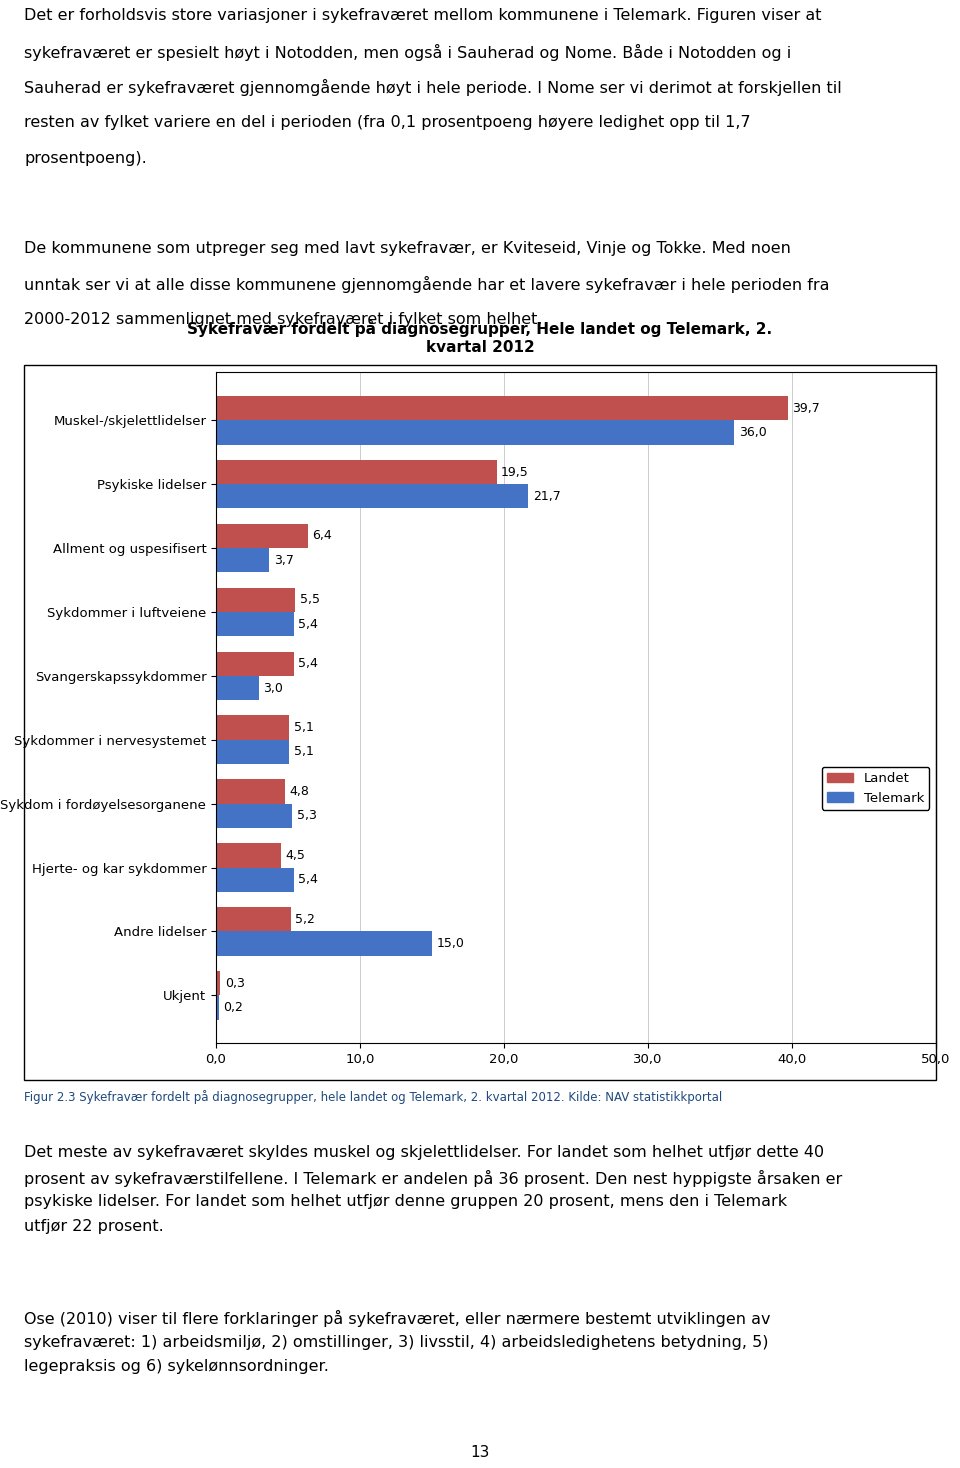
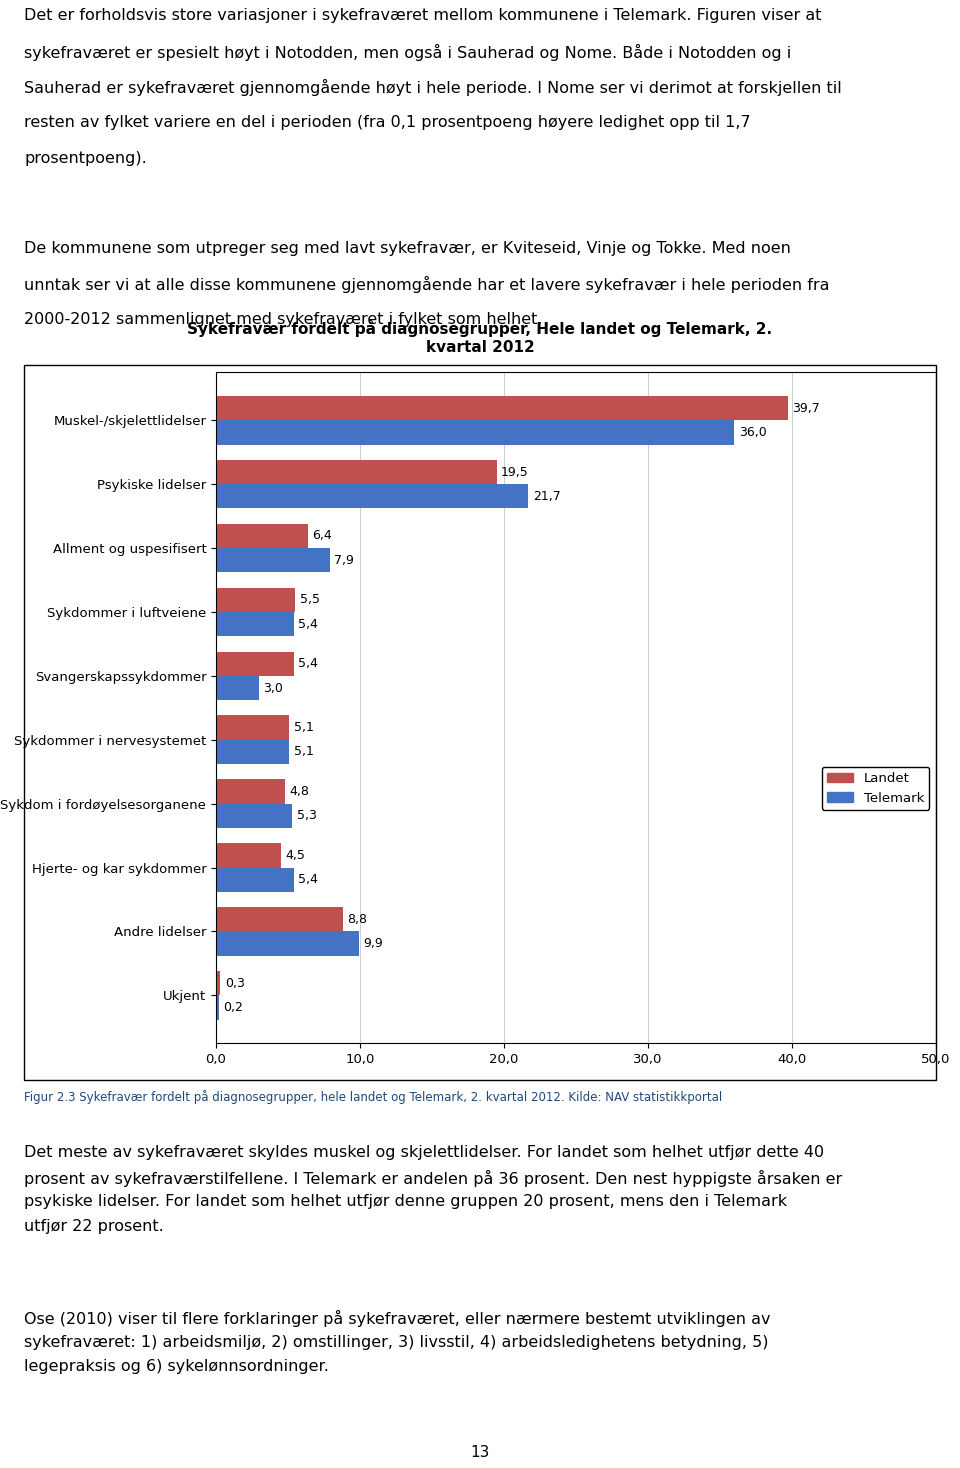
Telemark/Allment og uspesifisert: 3,7 -> 7,9
Landet/Andre lidelser: 5,2 -> 8,8
Telemark/Andre lidelser: 15,0 -> 9,9
